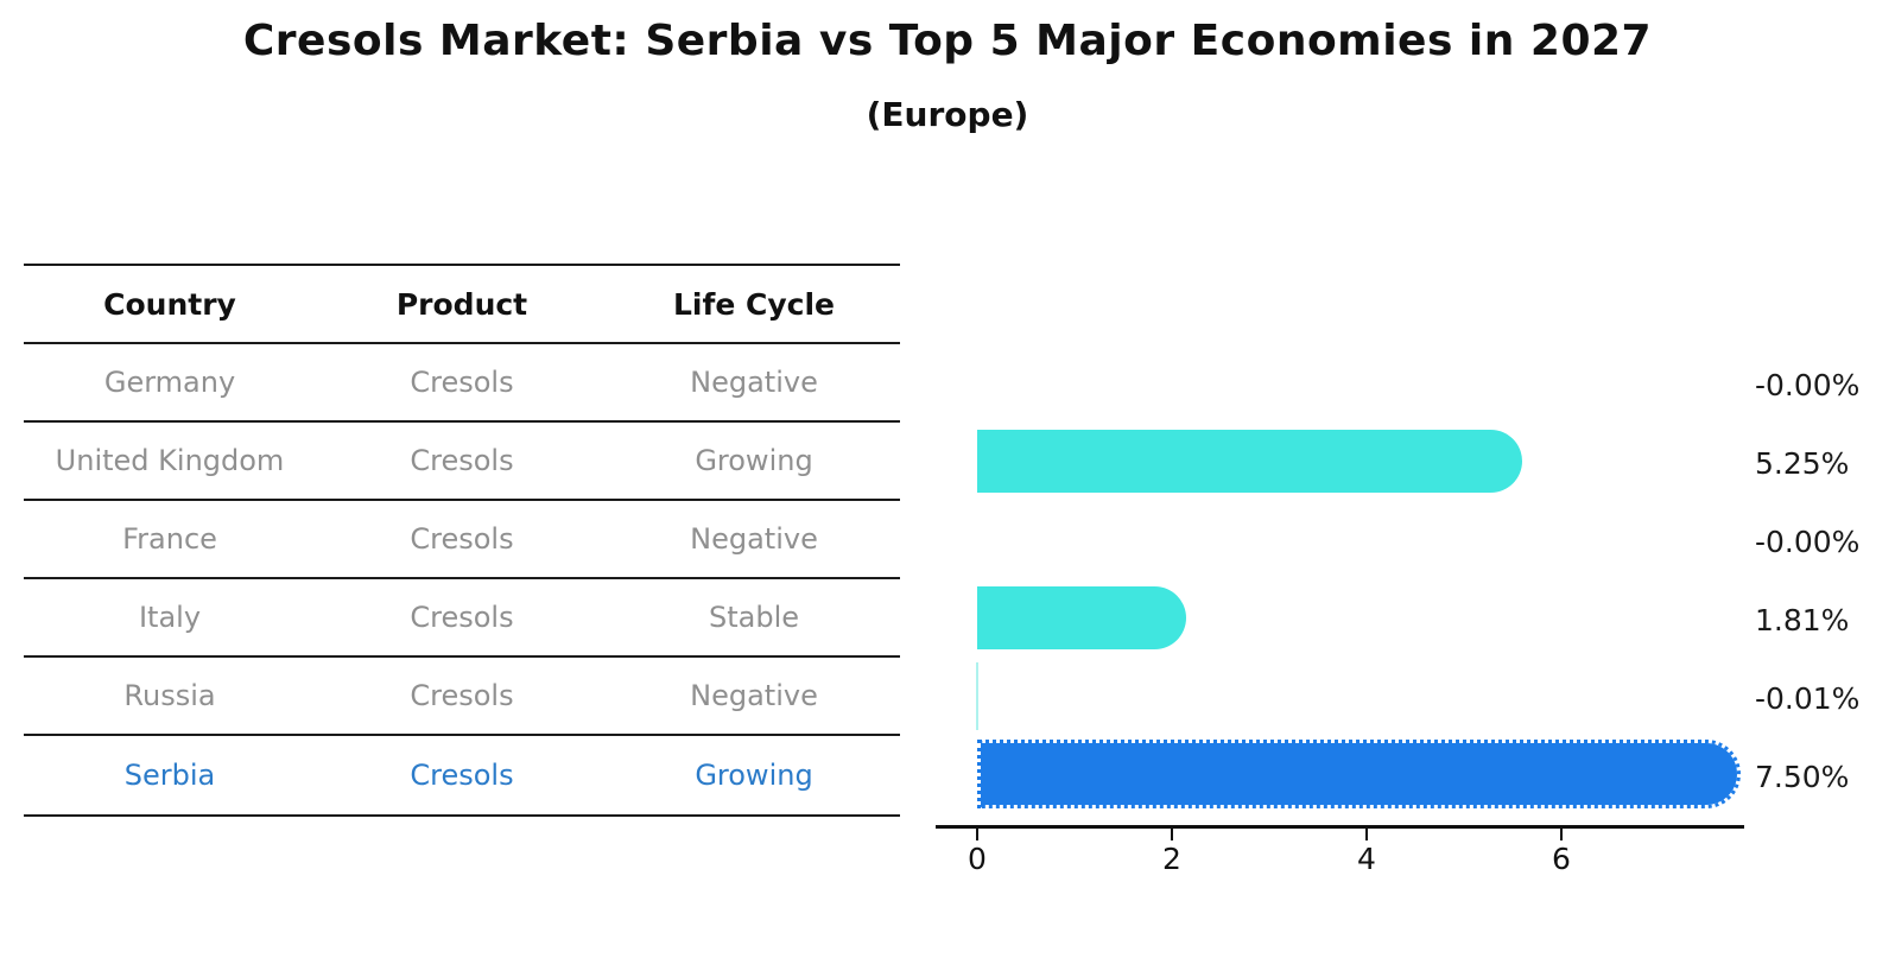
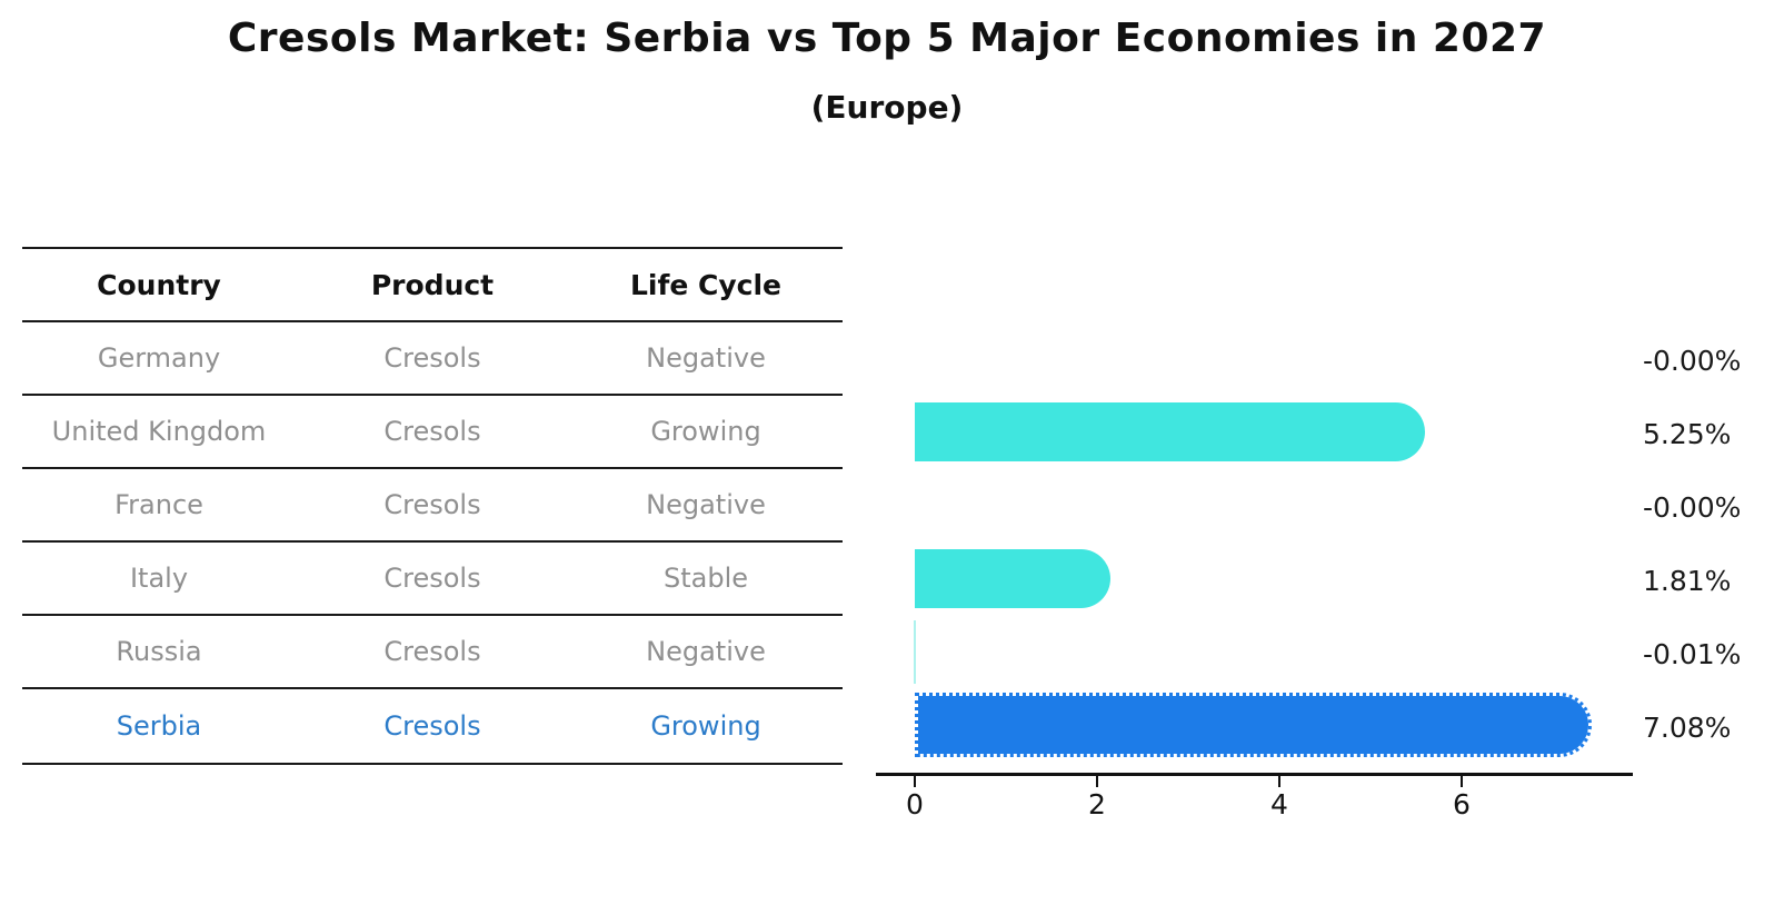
Serbia: 7.50% -> 7.08%
